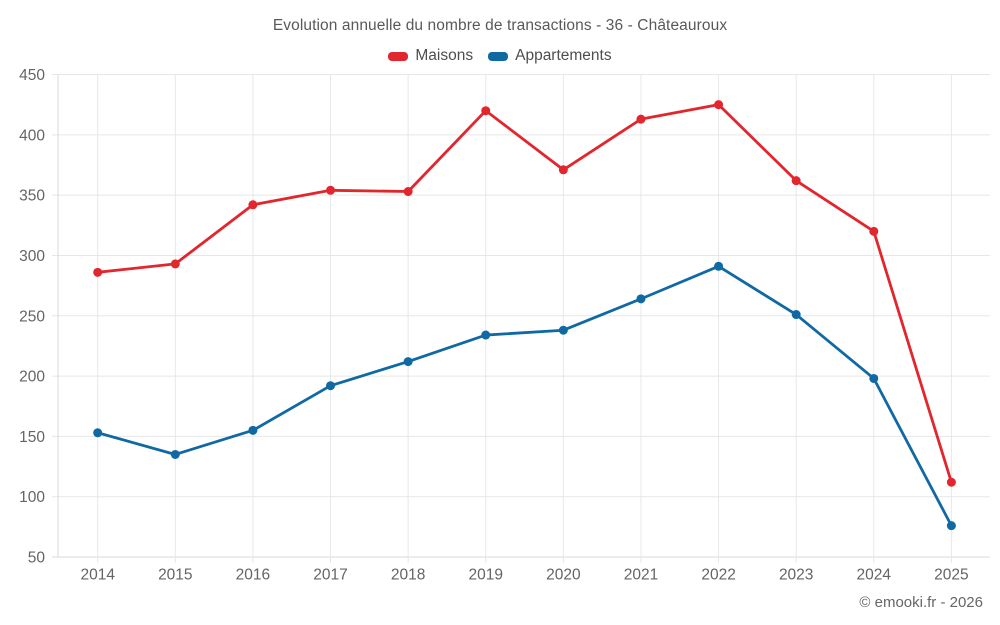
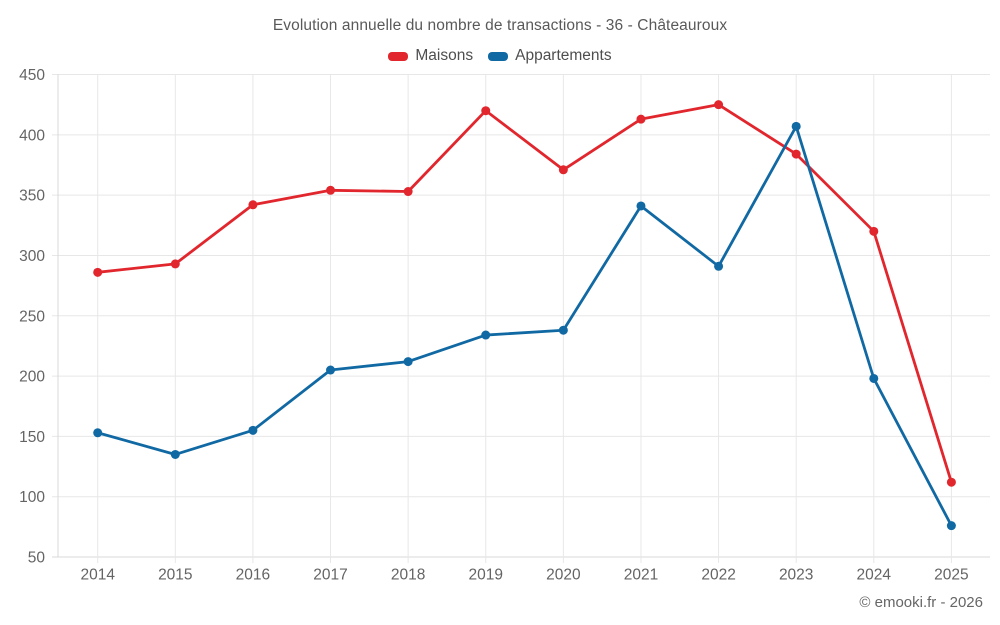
Appartements/2017: 192 -> 205
Appartements/2021: 264 -> 341
Maisons/2023: 362 -> 384
Appartements/2023: 251 -> 407
